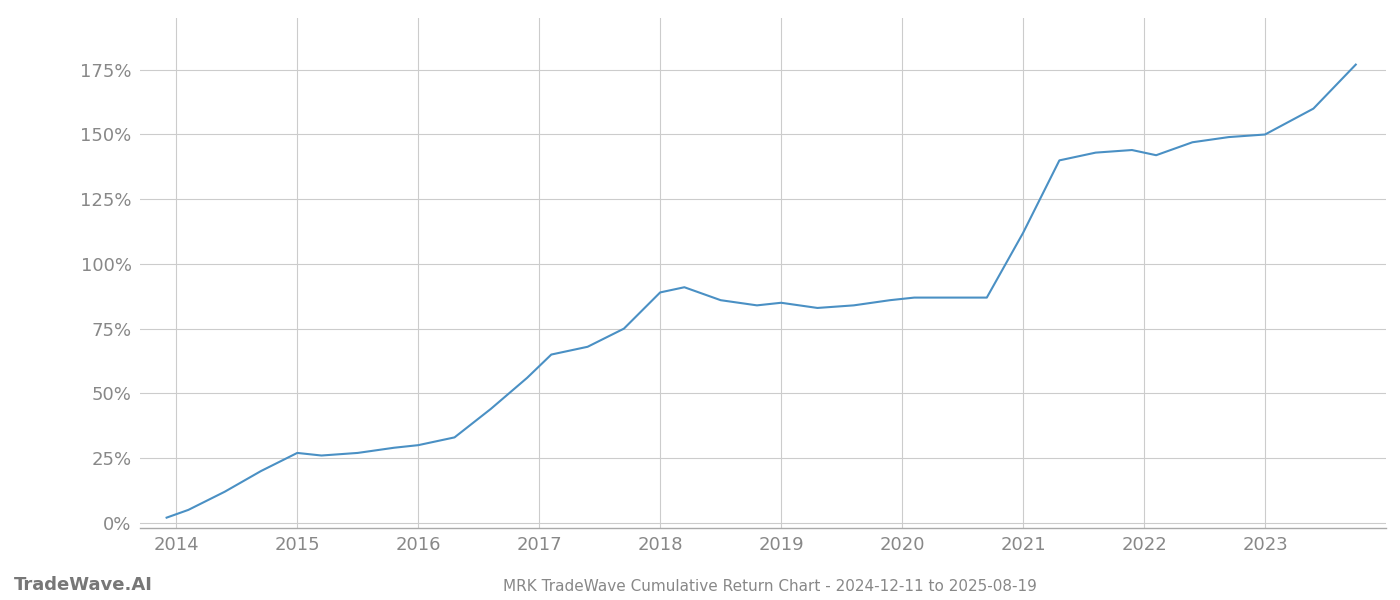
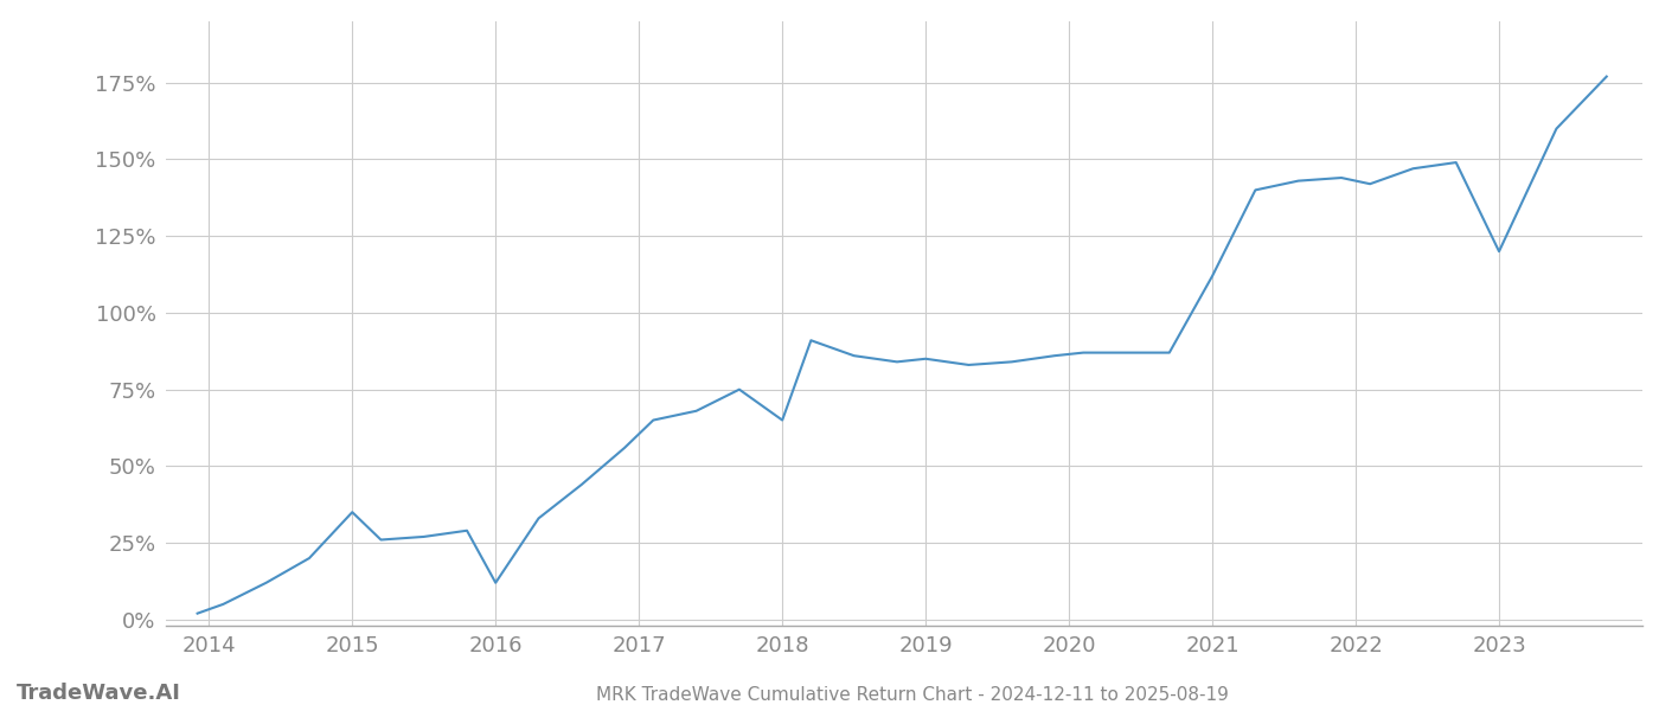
2015: 27% -> 35%
2016: 30% -> 12%
2018: 89% -> 65%
2023: 150% -> 120%
